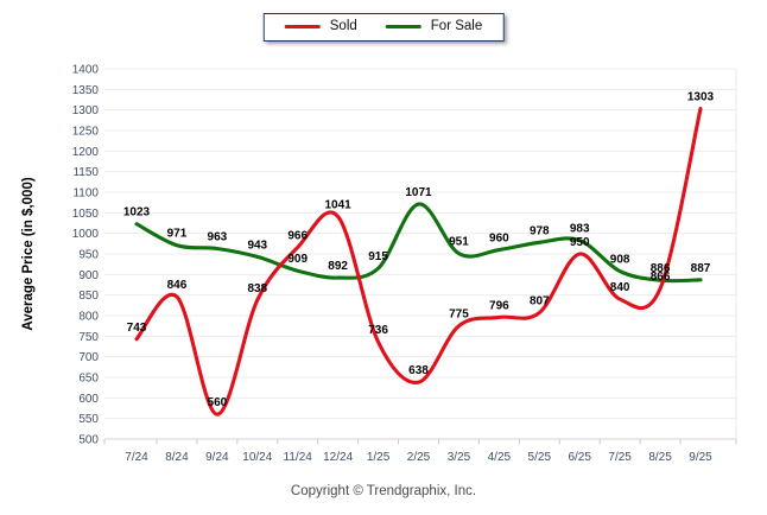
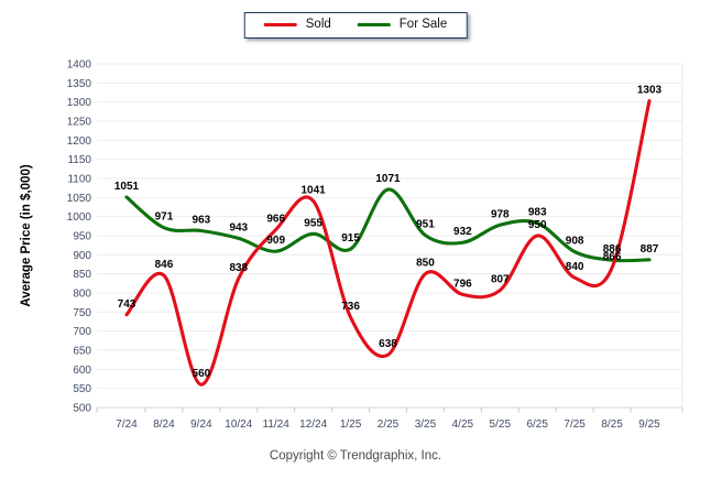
For Sale/7/24: 1023 -> 1051
For Sale/12/24: 892 -> 955
Sold/3/25: 775 -> 850
For Sale/4/25: 960 -> 932
